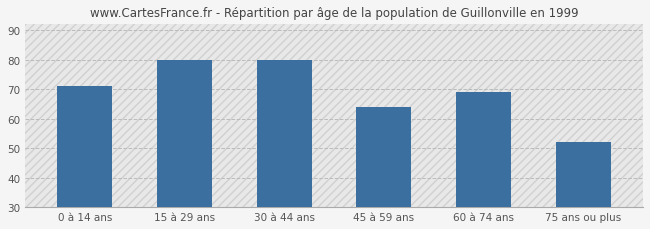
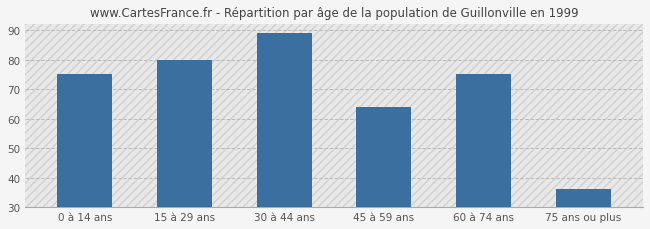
0 à 14 ans: 71 -> 75
30 à 44 ans: 80 -> 89
60 à 74 ans: 69 -> 75
75 ans ou plus: 52 -> 36
